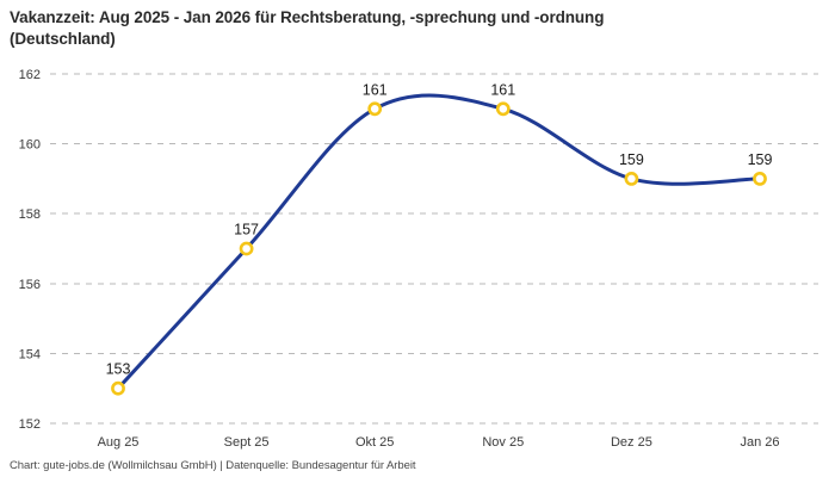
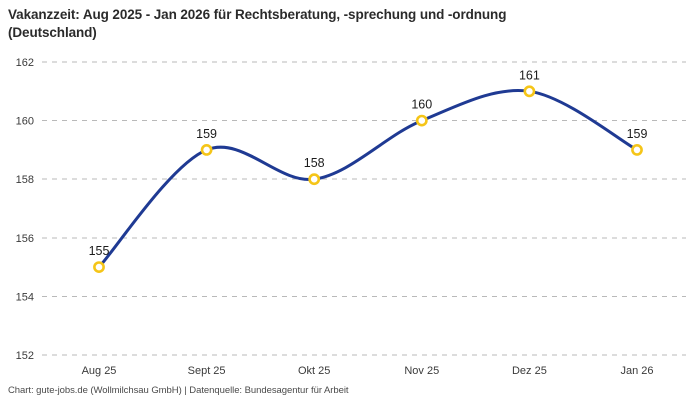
Aug 25: 153 -> 155
Sept 25: 157 -> 159
Okt 25: 161 -> 158
Nov 25: 161 -> 160
Dez 25: 159 -> 161
